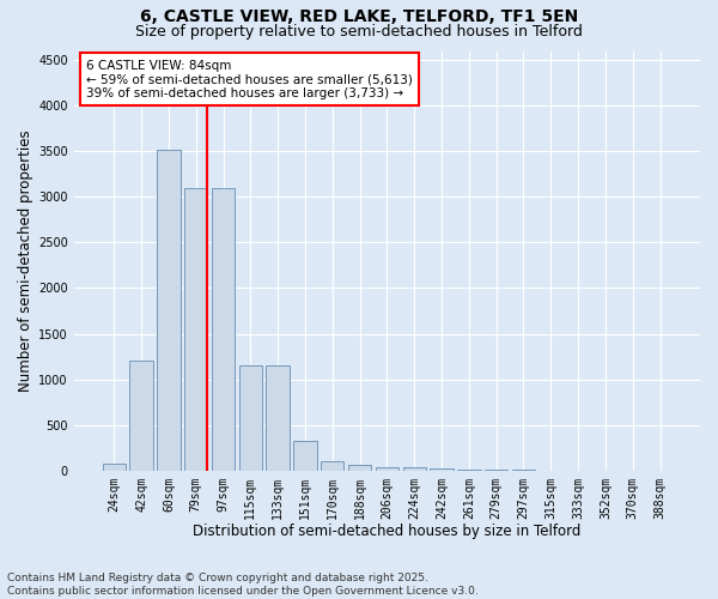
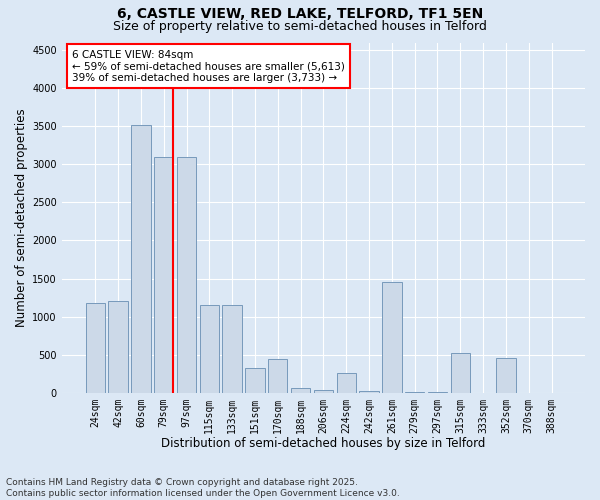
24sqm: 80 -> 1180
170sqm: 100 -> 440
224sqm: 30 -> 260
261sqm: 10 -> 1460
315sqm: 0 -> 520
352sqm: 0 -> 460
